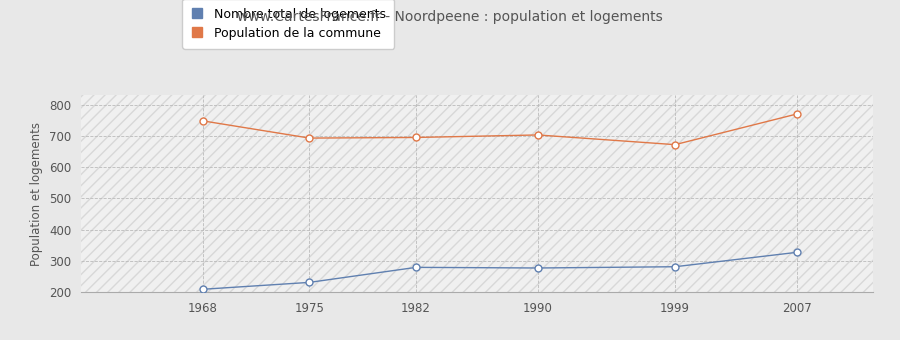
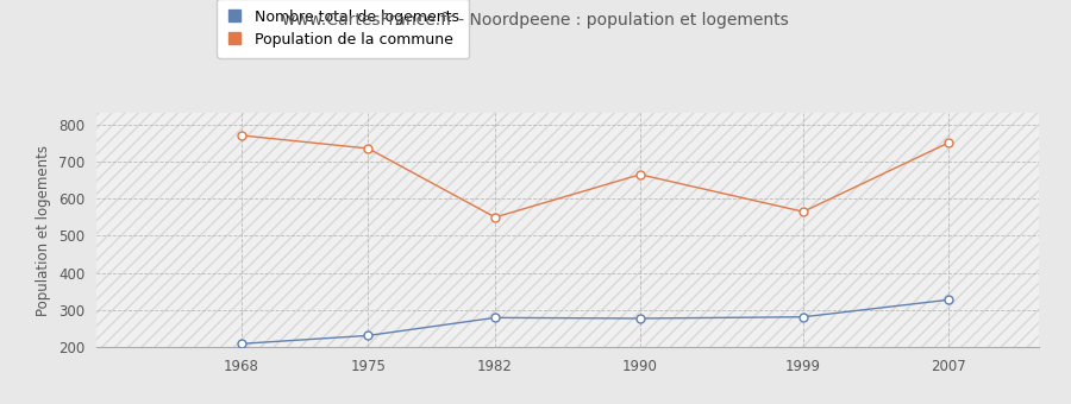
Population de la commune/1968: 748 -> 770
Population de la commune/1975: 693 -> 735
Population de la commune/1982: 695 -> 550
Population de la commune/1990: 703 -> 665
Population de la commune/1999: 672 -> 565
Population de la commune/2007: 770 -> 750
